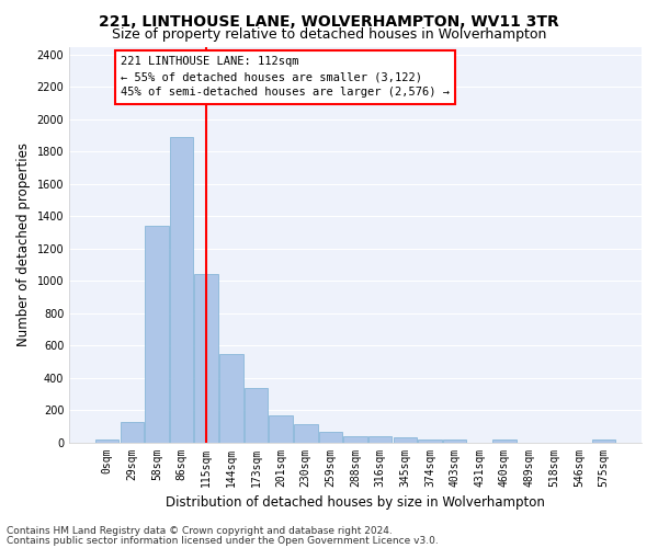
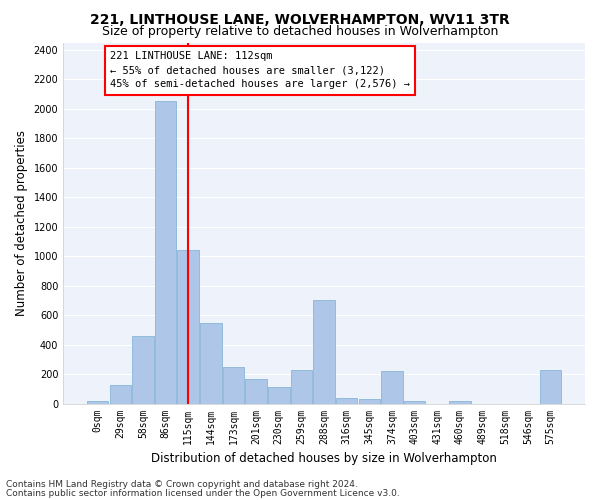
58sqm: 1340 -> 460
86sqm: 1890 -> 2050
173sqm: 340 -> 250
259sqm: 60 -> 230
288sqm: 40 -> 700
374sqm: 20 -> 220
575sqm: 20 -> 230
